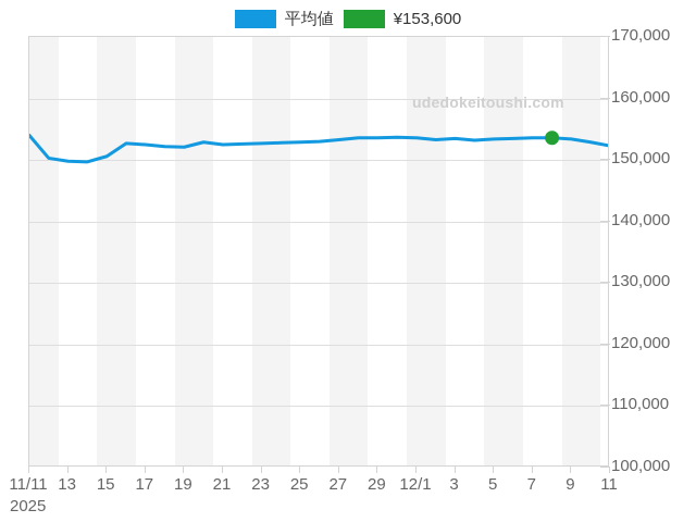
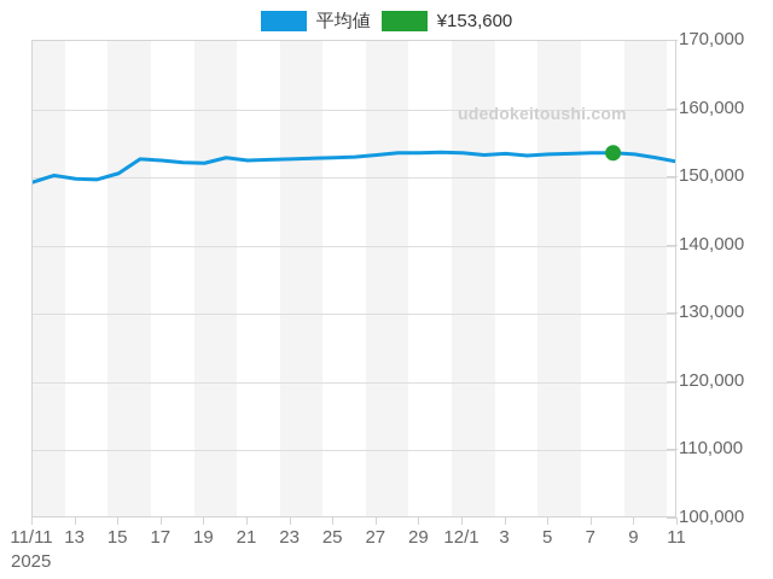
11/11: 154000 -> 149000
